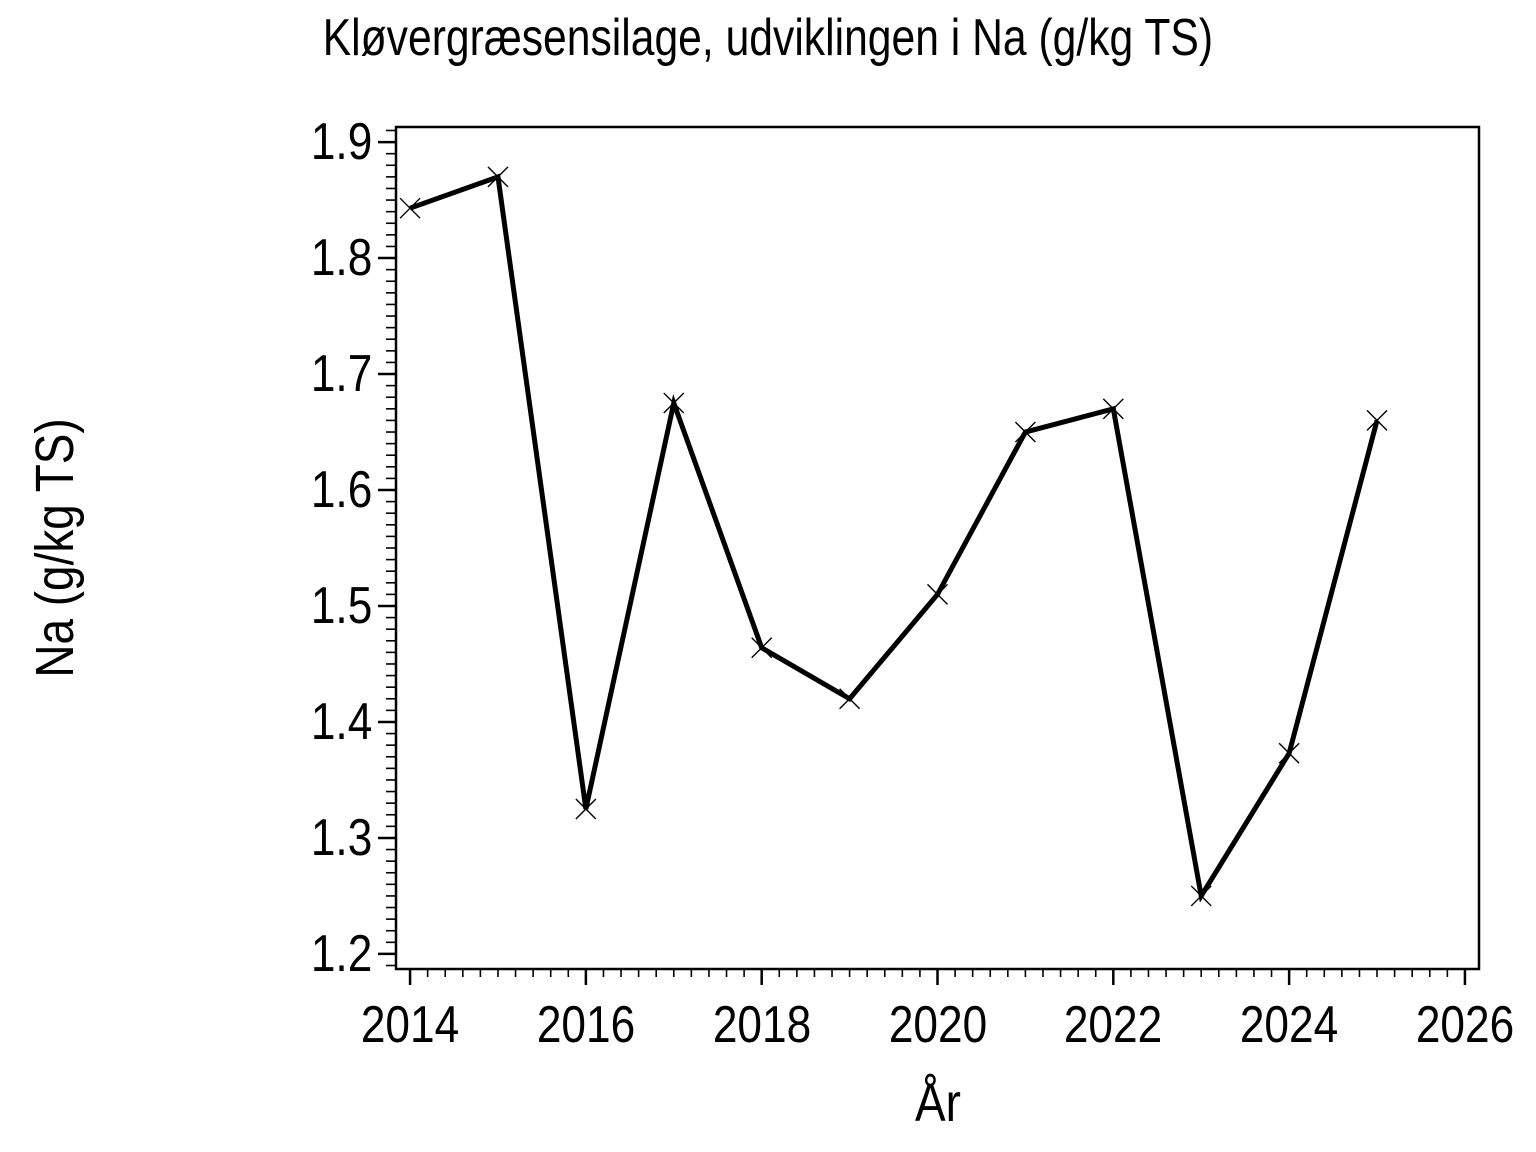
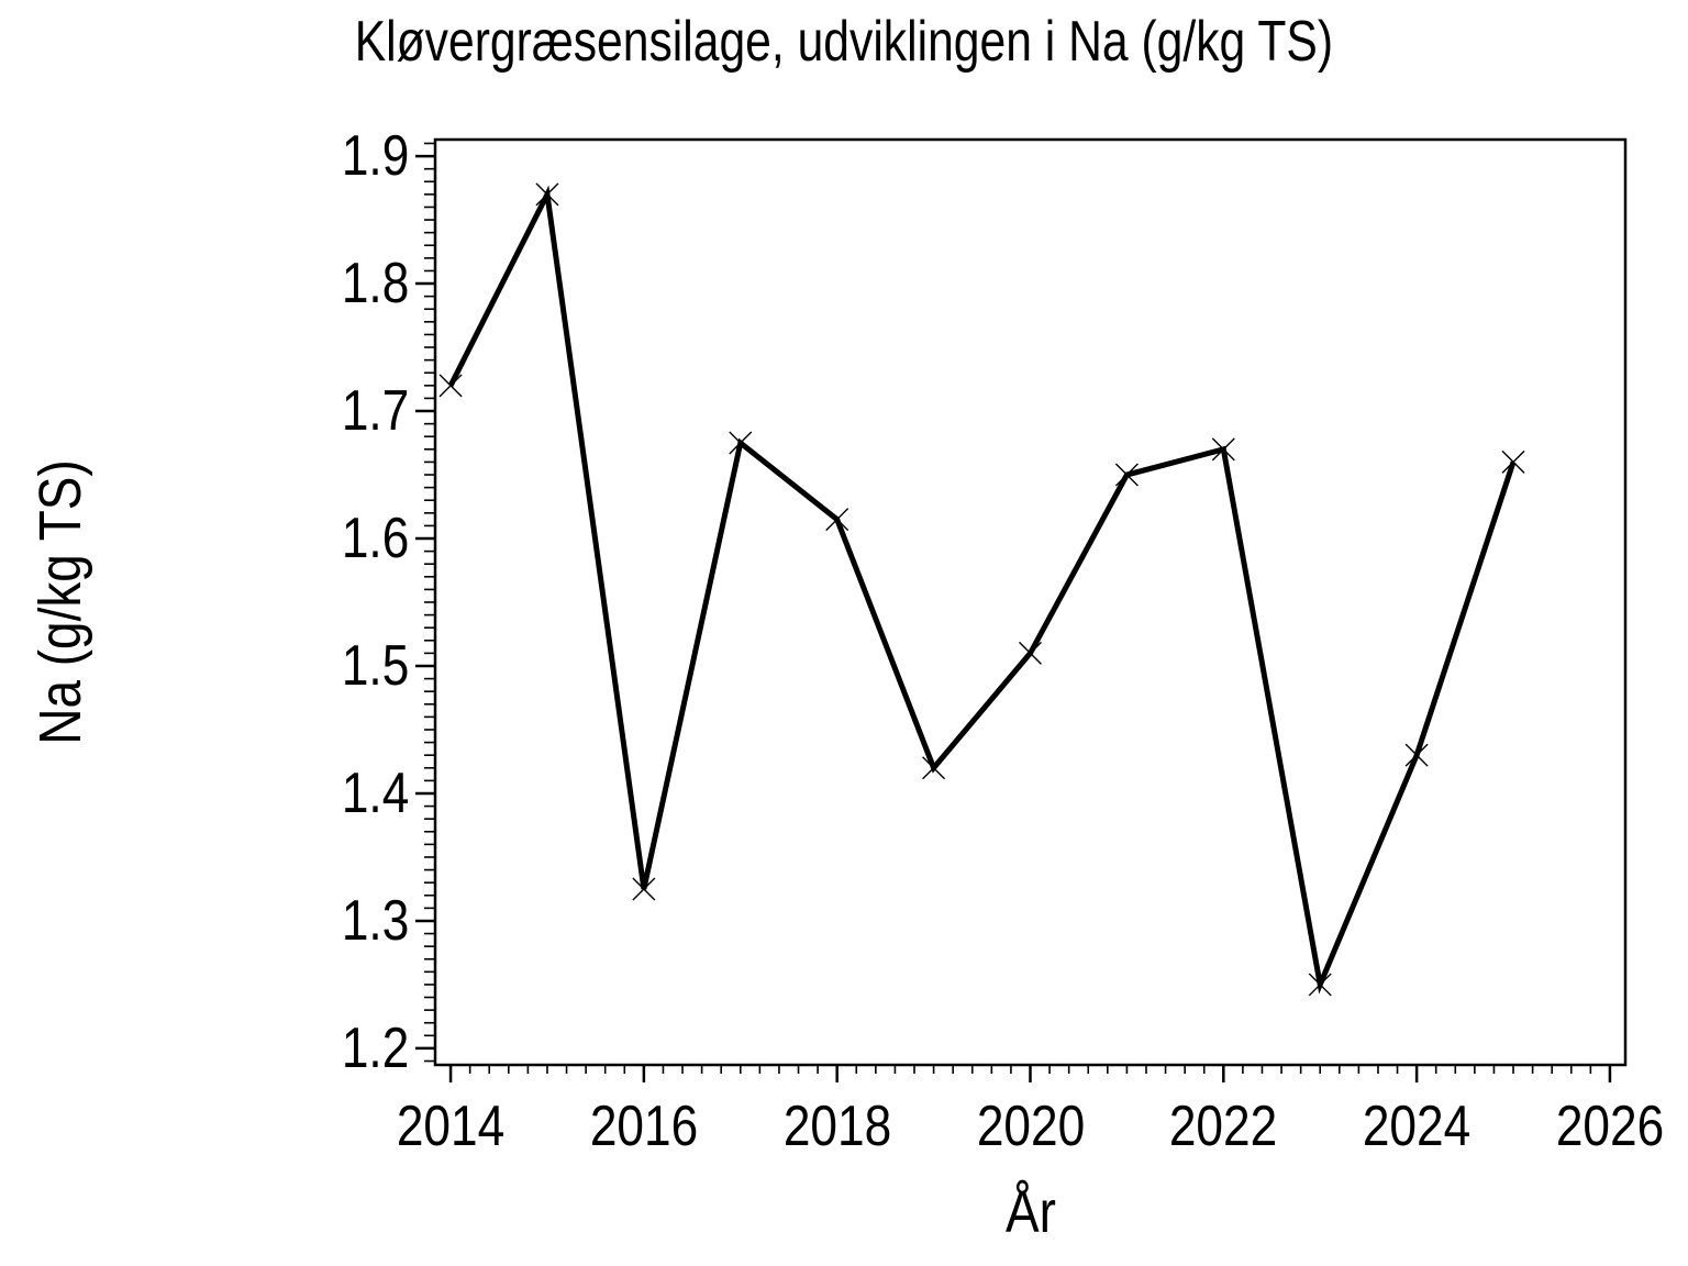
2014: 1.843 -> 1.720
2018: 1.464 -> 1.615
2024: 1.373 -> 1.430
